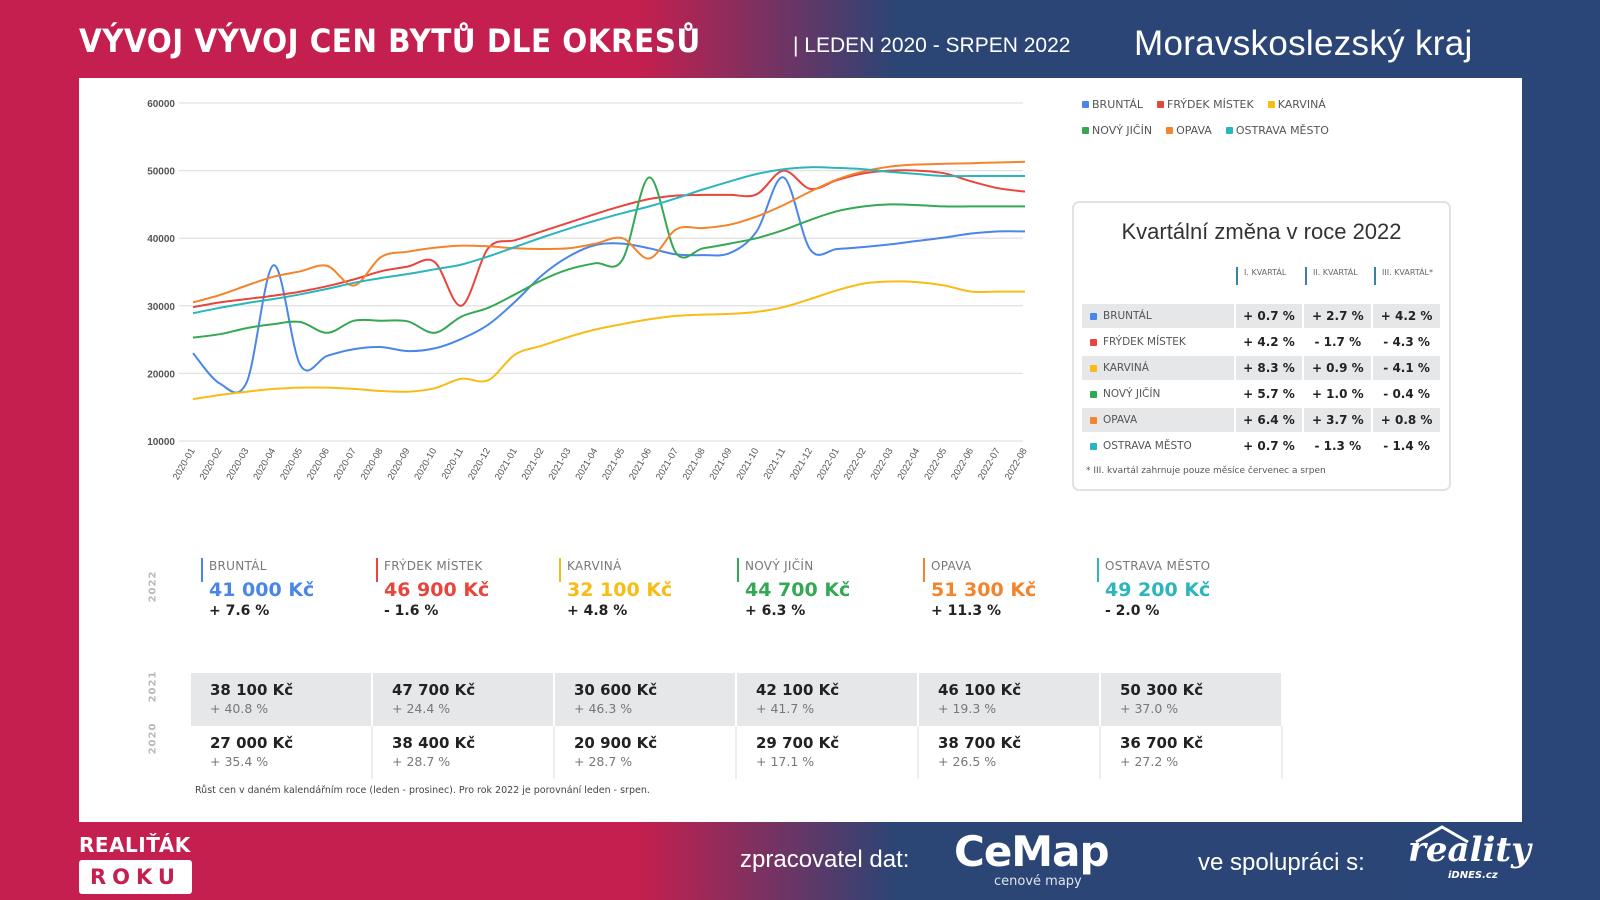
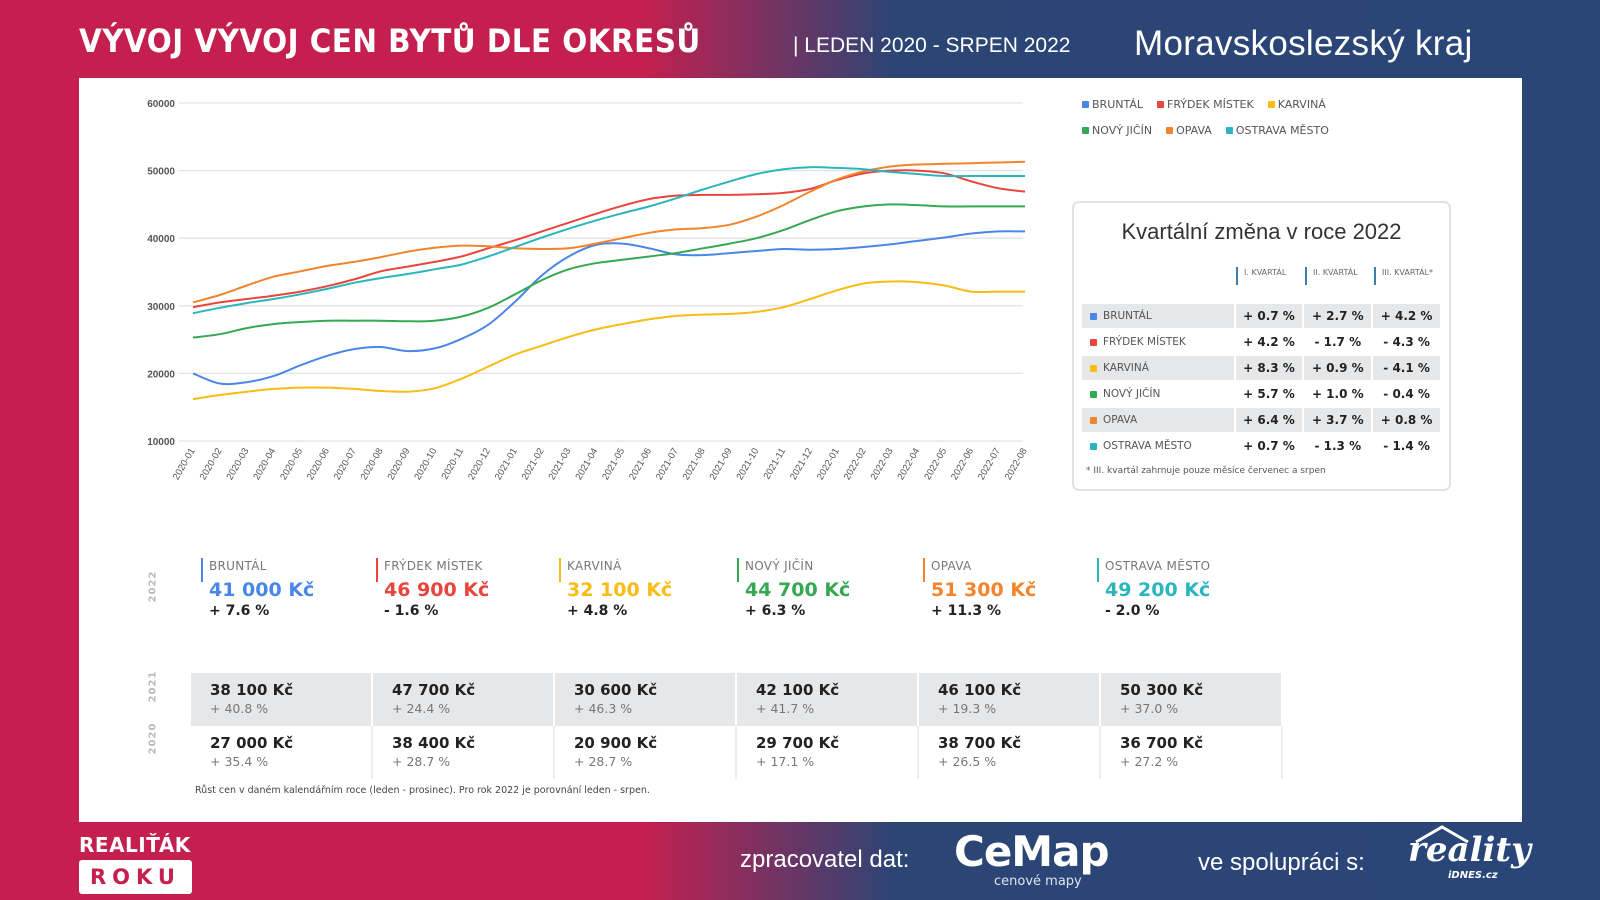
BRUNTÁL/2020-01: 23000 -> 20000
BRUNTÁL/2020-04: 36000 -> 20000
NOVÝ JIČÍN/2020-06: 26000 -> 28000
OPAVA/2020-07: 33000 -> 36000
NOVÝ JIČÍN/2020-10: 26000 -> 28000
FRÝDEK MÍSTEK/2020-11: 30000 -> 37000
KARVINÁ/2020-12: 19000 -> 21000
NOVÝ JIČÍN/2021-06: 49000 -> 37000
OPAVA/2021-06: 37000 -> 41000
BRUNTÁL/2021-10: 41000 -> 38000
BRUNTÁL/2021-11: 49000 -> 38000
FRÝDEK MÍSTEK/2021-11: 50000 -> 47000
